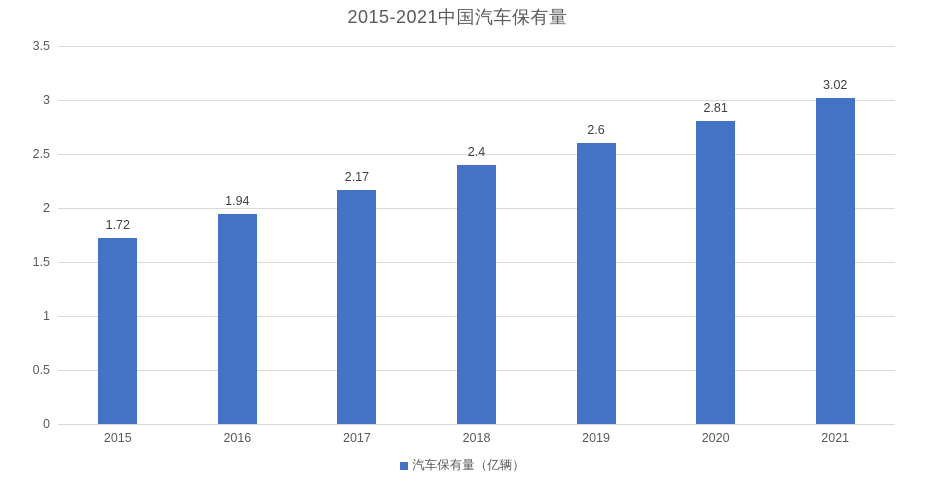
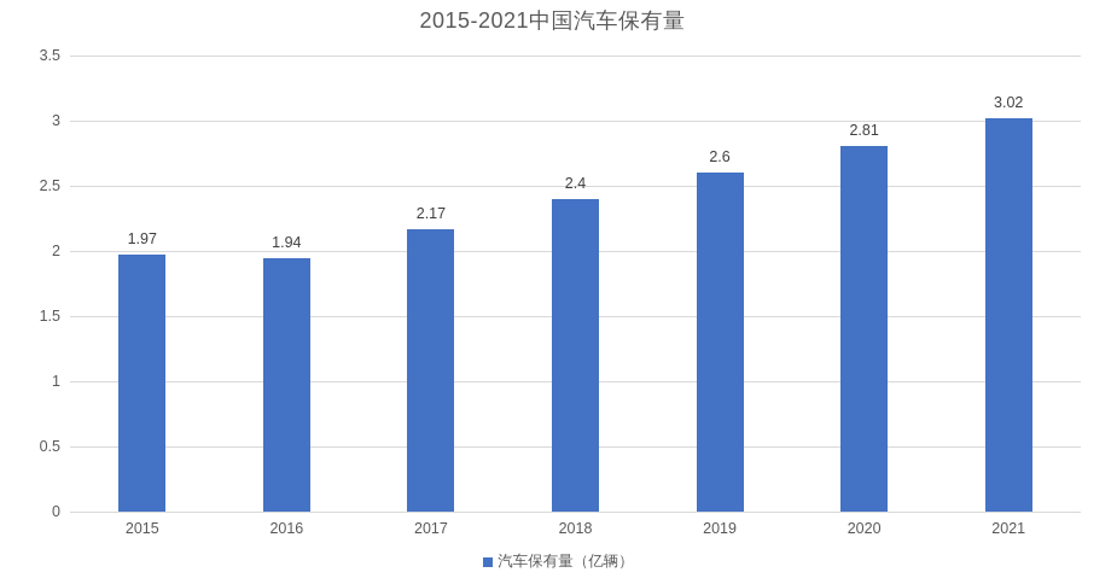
2015: 1.72 -> 1.97
